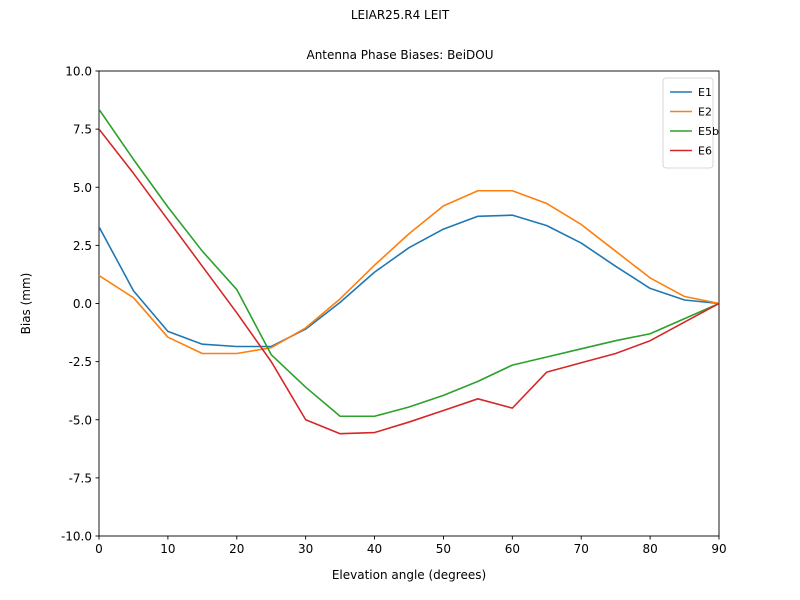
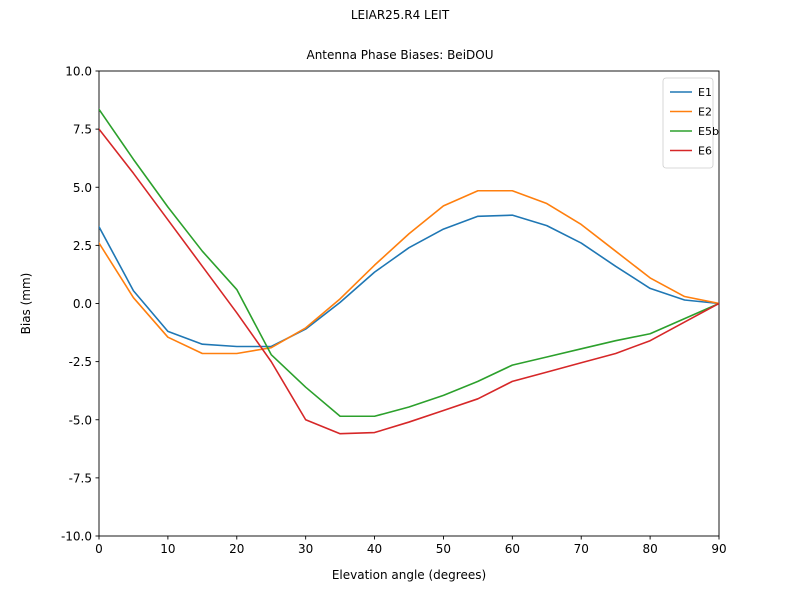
E2/0: 1.2 -> 2.6
E6/60: -4.5 -> -3.4
